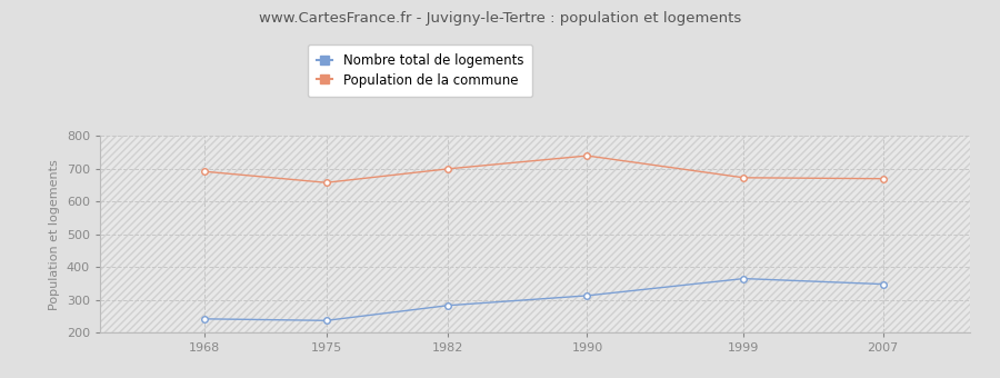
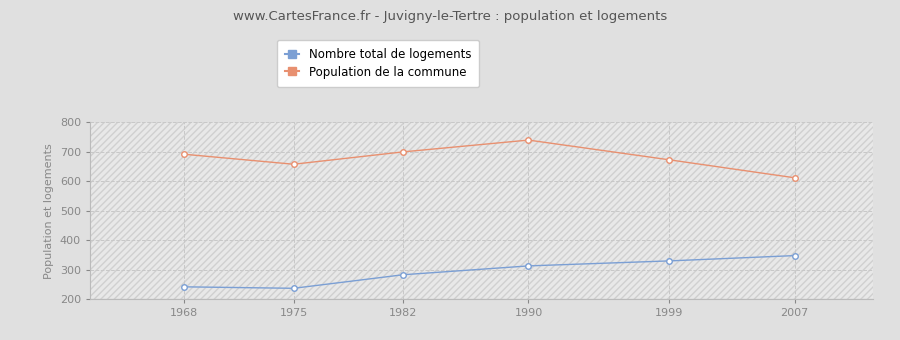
Nombre total de logements/1999: 365 -> 330
Population de la commune/2007: 670 -> 612
